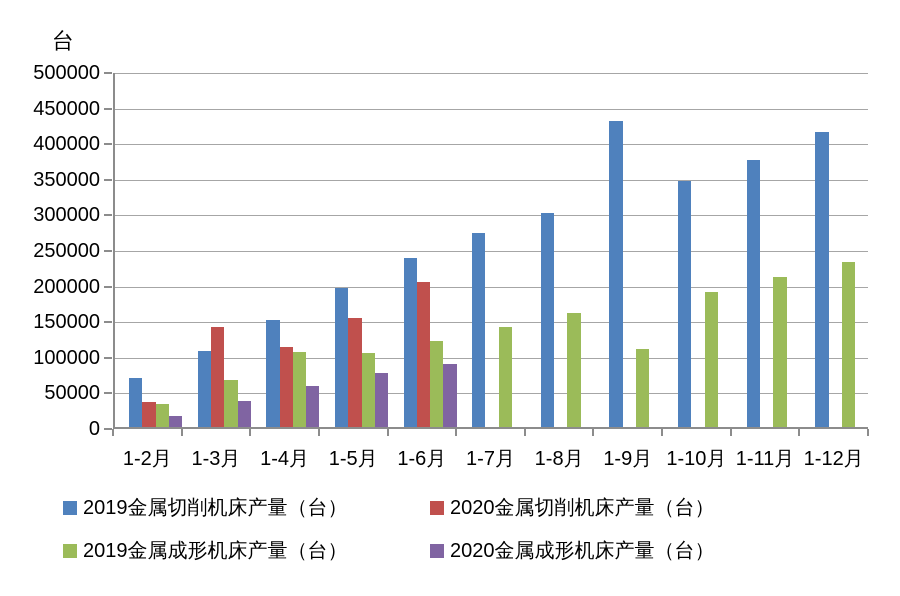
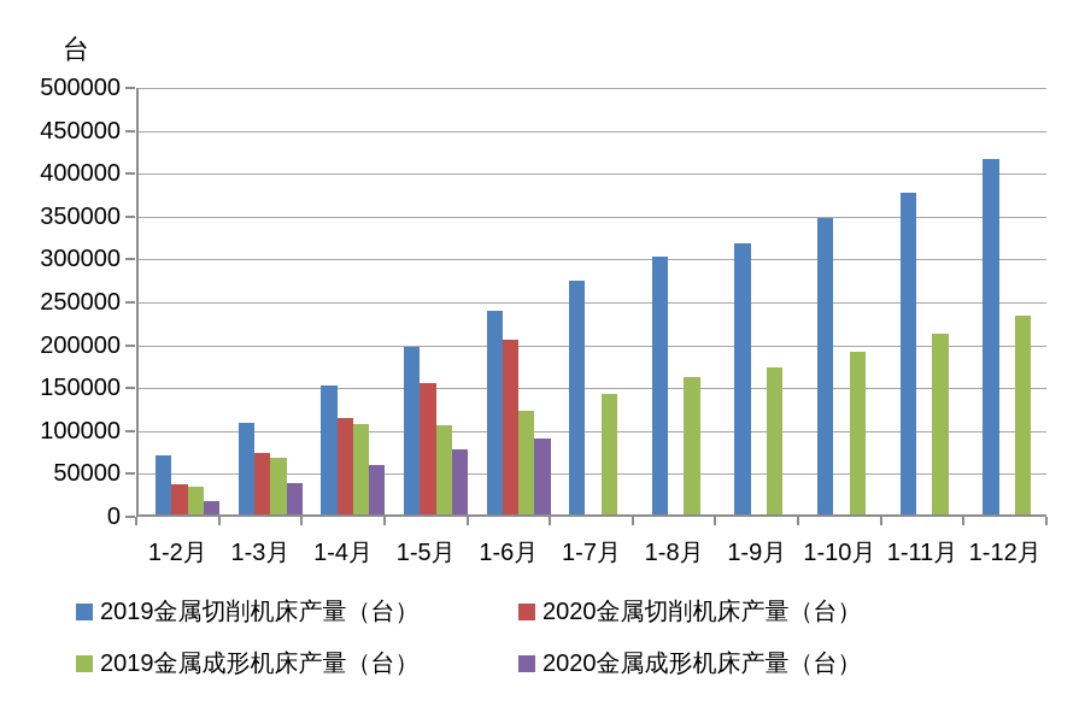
2020金属切削机床产量（台）/1-3月: 140000 -> 70000
2019金属切削机床产量（台）/1-9月: 430000 -> 320000
2019金属成形机床产量（台）/1-9月: 110000 -> 170000
